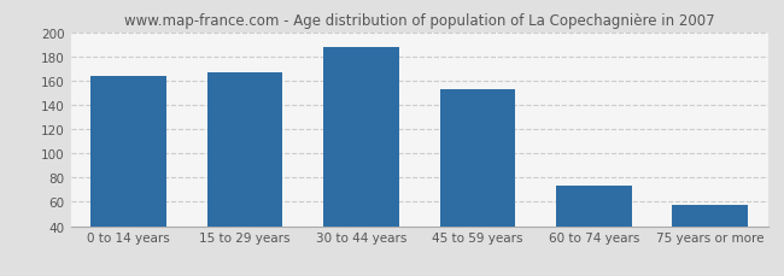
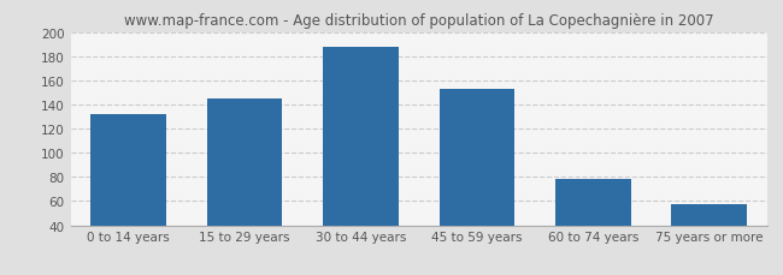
0 to 14 years: 164 -> 132
15 to 29 years: 167 -> 145
60 to 74 years: 73 -> 78
